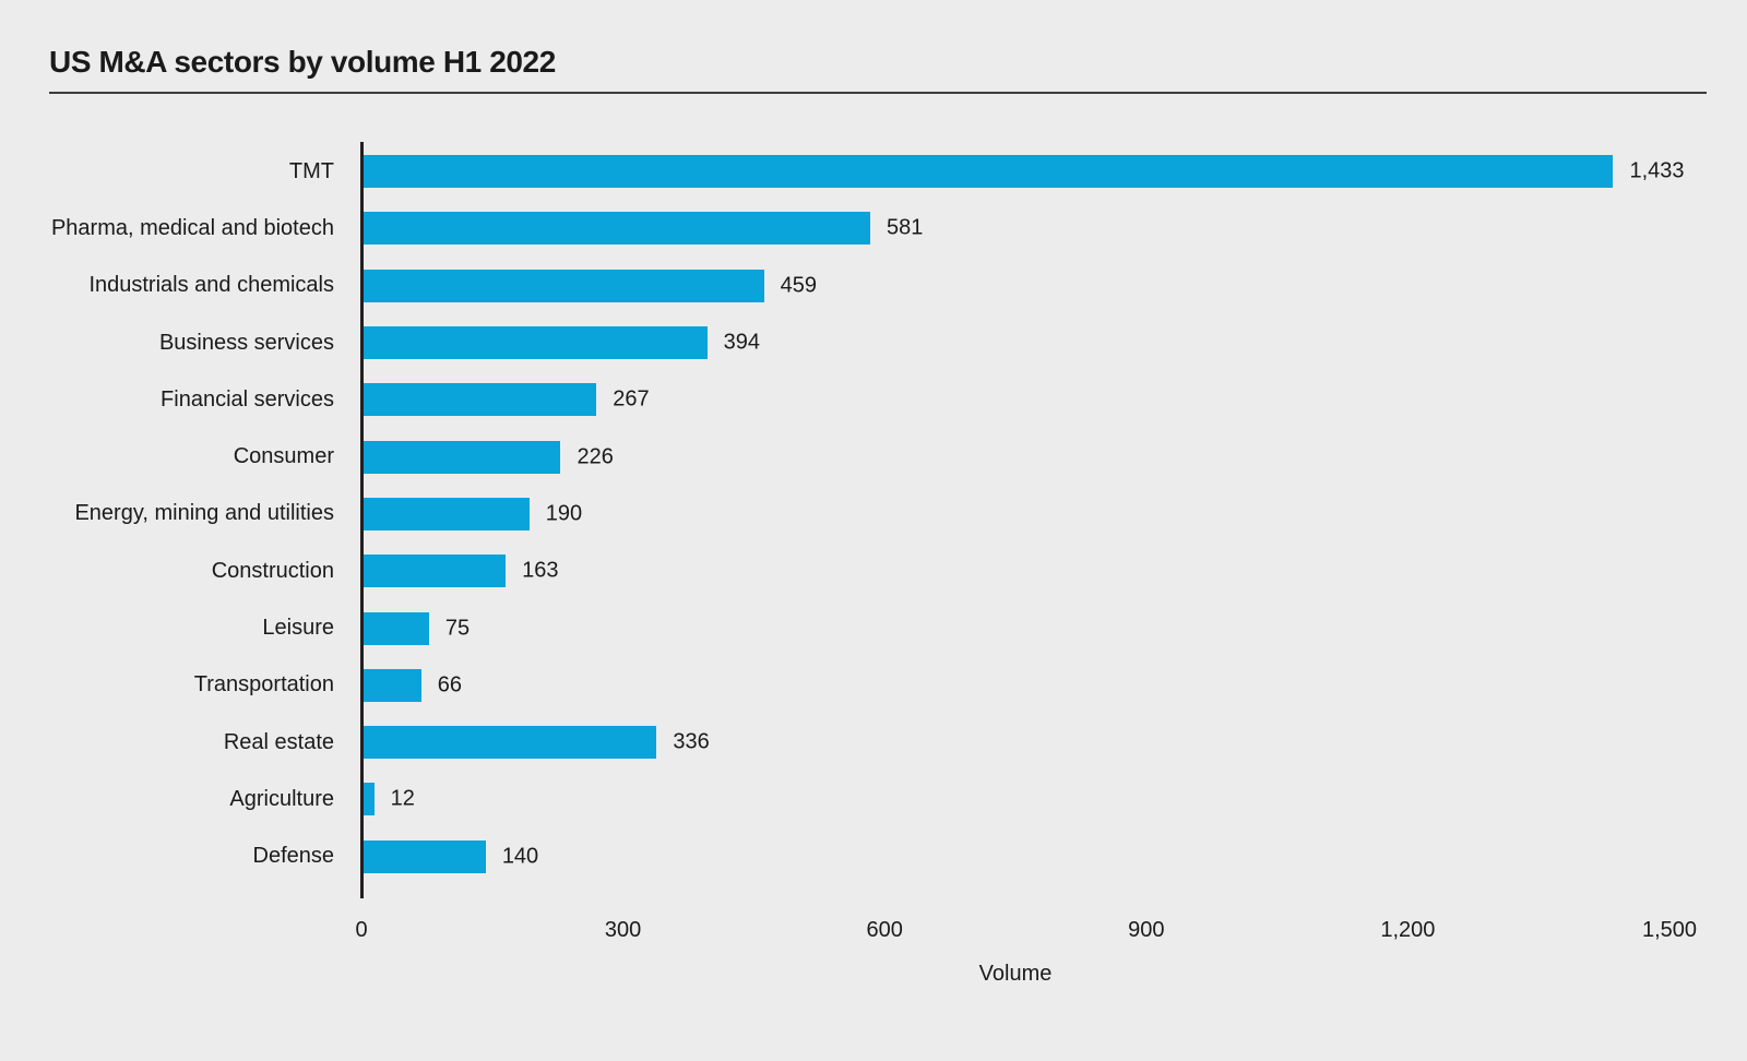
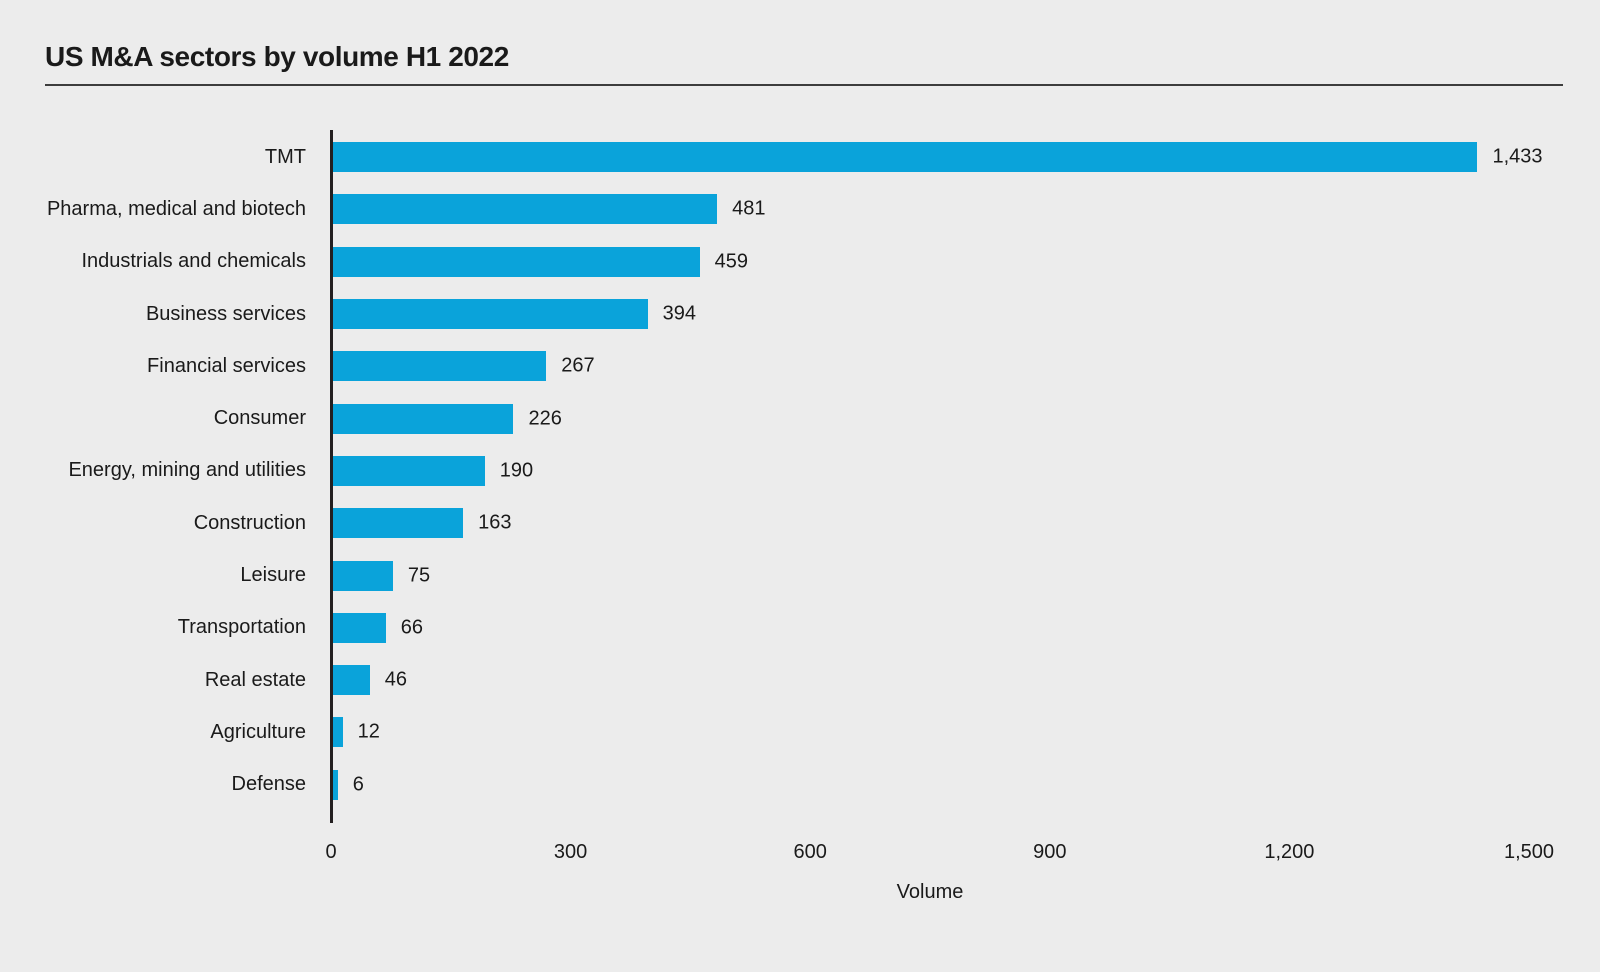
Pharma, medical and biotech: 581 -> 481
Real estate: 336 -> 46
Defense: 140 -> 6
